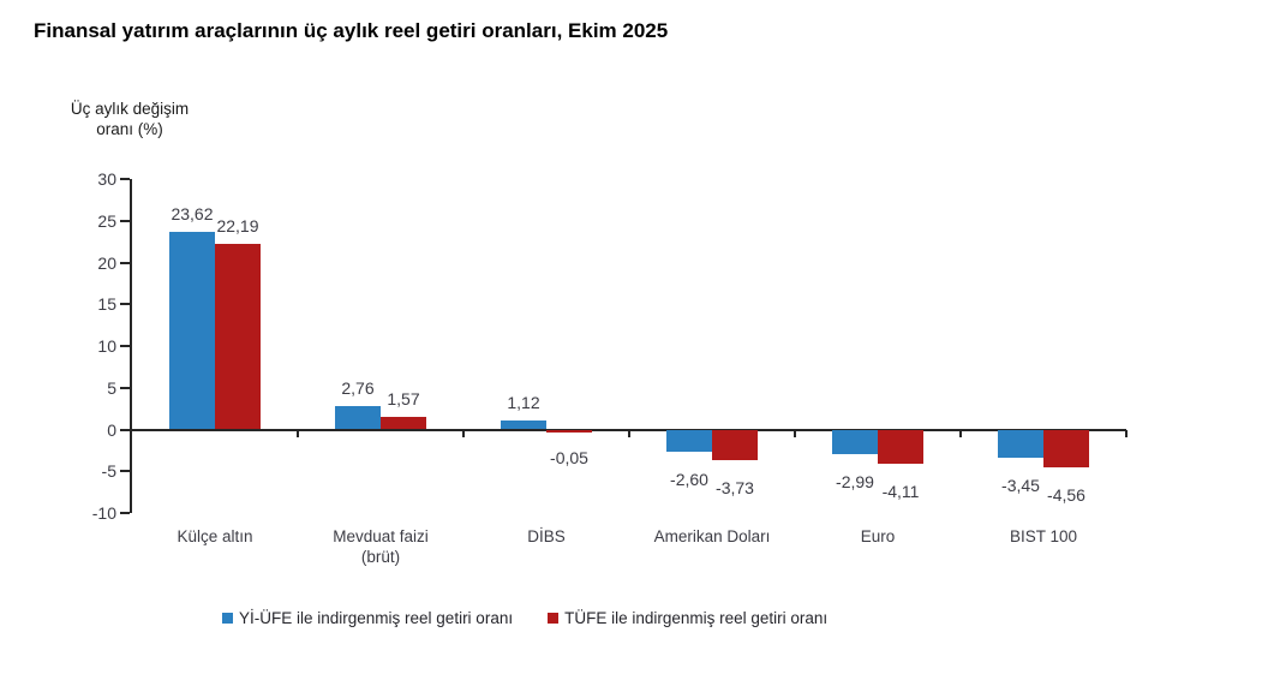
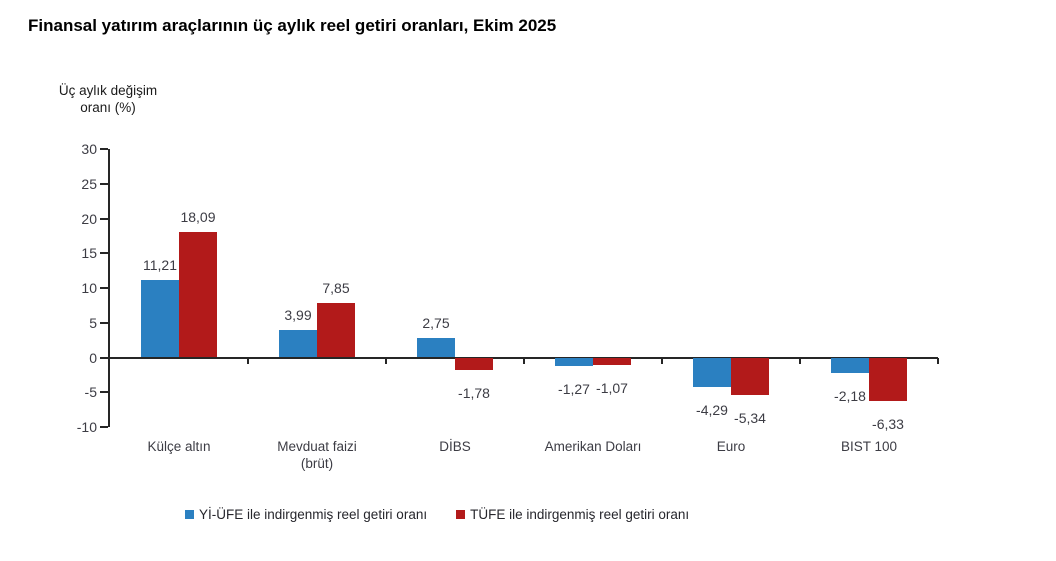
Yİ-ÜFE ile indirgenmiş reel getiri oranı/Külçe altın: 23,62 -> 11,21
TÜFE ile indirgenmiş reel getiri oranı/Külçe altın: 22,19 -> 18,09
Yİ-ÜFE ile indirgenmiş reel getiri oranı/Mevduat faizi (brüt): 2,76 -> 3,99
TÜFE ile indirgenmiş reel getiri oranı/Mevduat faizi (brüt): 1,57 -> 7,85
Yİ-ÜFE ile indirgenmiş reel getiri oranı/DİBS: 1,12 -> 2,75
TÜFE ile indirgenmiş reel getiri oranı/DİBS: -0,05 -> -1,78
Yİ-ÜFE ile indirgenmiş reel getiri oranı/Amerikan Doları: -2,60 -> -1,27
TÜFE ile indirgenmiş reel getiri oranı/Amerikan Doları: -3,73 -> -1,07
Yİ-ÜFE ile indirgenmiş reel getiri oranı/Euro: -2,99 -> -4,29
TÜFE ile indirgenmiş reel getiri oranı/Euro: -4,11 -> -5,34
Yİ-ÜFE ile indirgenmiş reel getiri oranı/BIST 100: -3,45 -> -2,18
TÜFE ile indirgenmiş reel getiri oranı/BIST 100: -4,56 -> -6,33
